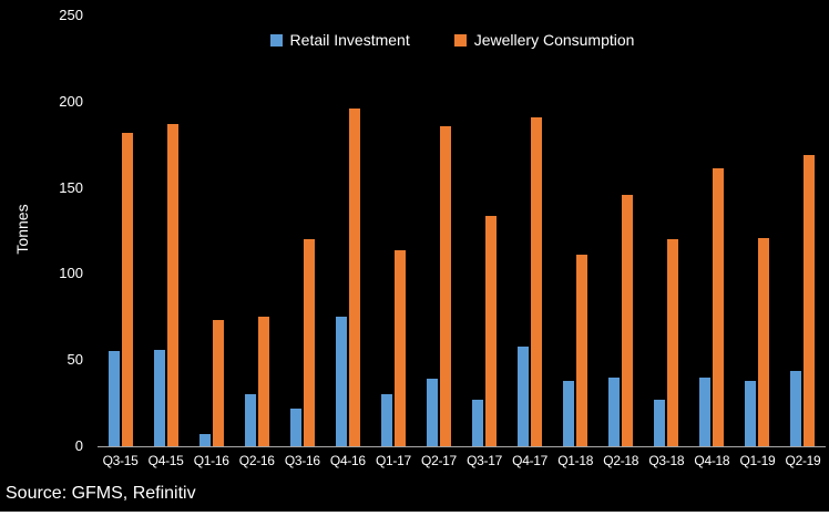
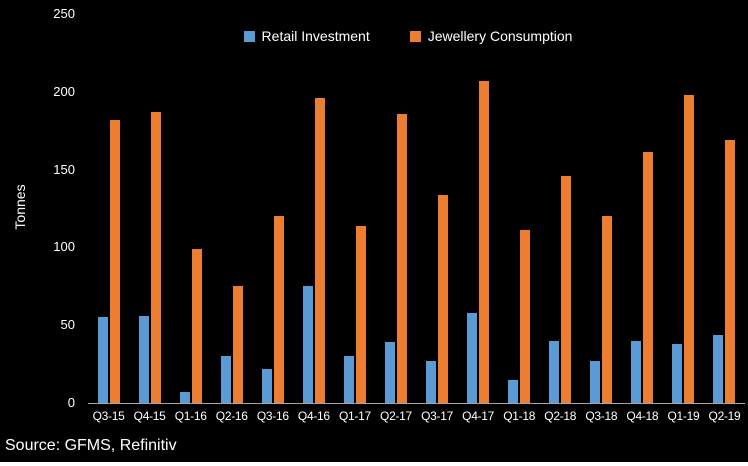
Jewellery Consumption/Q1-16: 73 -> 99
Jewellery Consumption/Q4-17: 191 -> 207
Retail Investment/Q1-18: 38 -> 15
Jewellery Consumption/Q1-19: 121 -> 198
